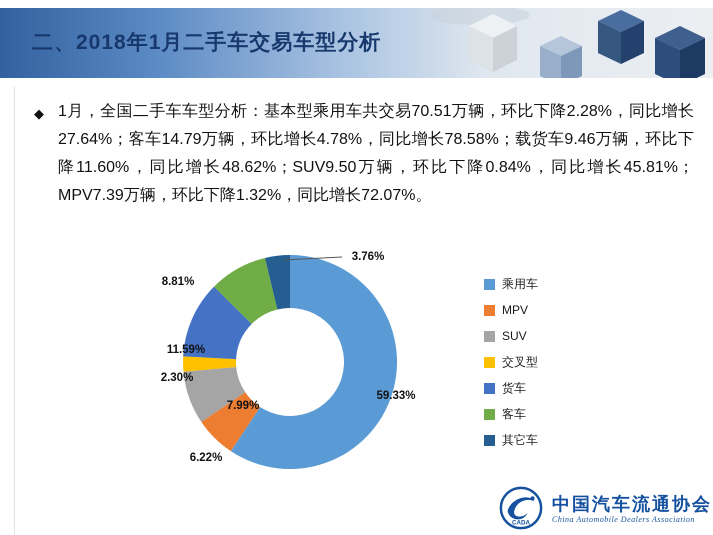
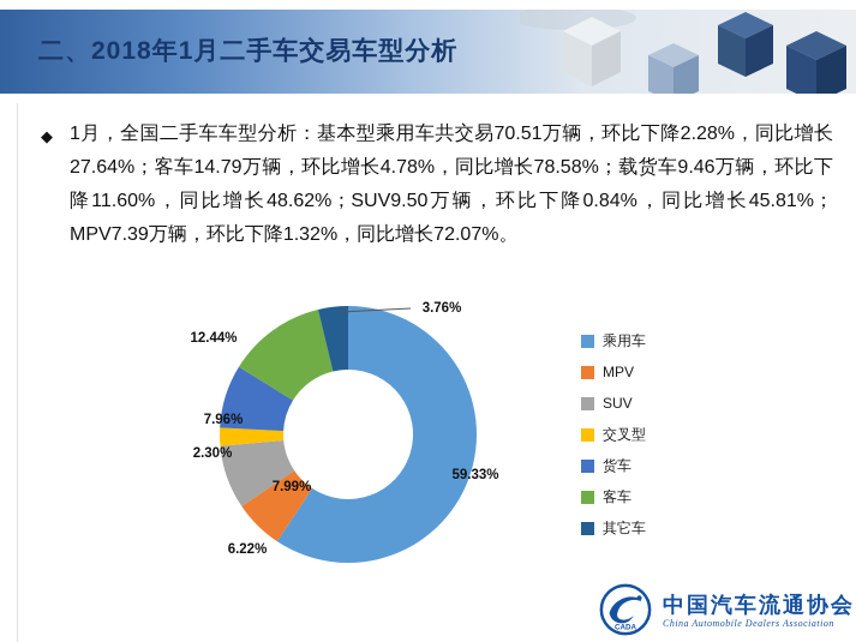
货车: 11.59% -> 7.96%
客车: 8.81% -> 12.44%
